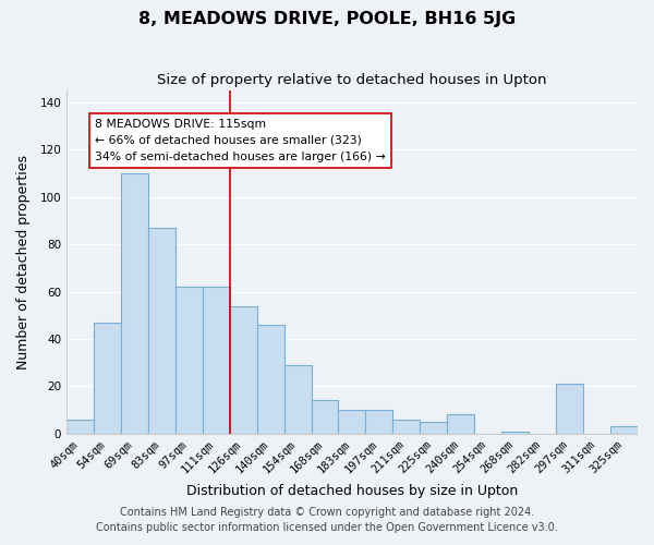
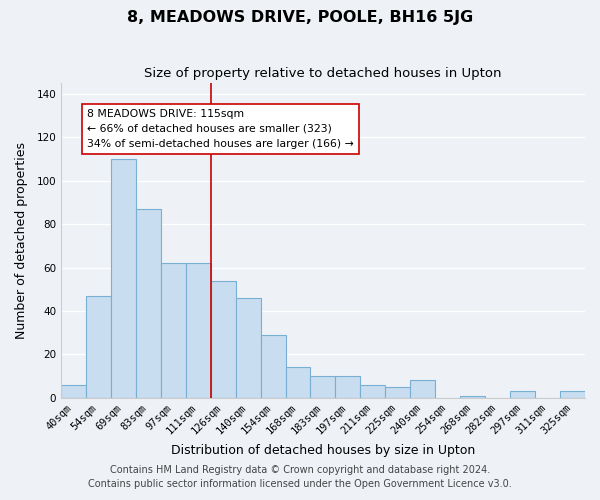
297sqm: 21 -> 3
